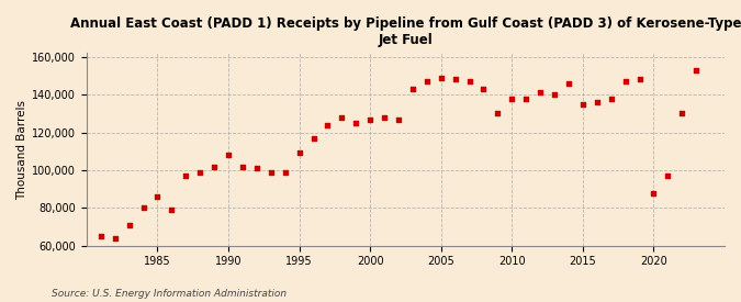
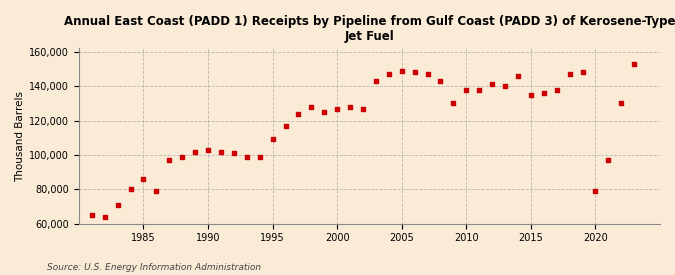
1990: 108,000 -> 103,000
2020: 88,000 -> 79,000
